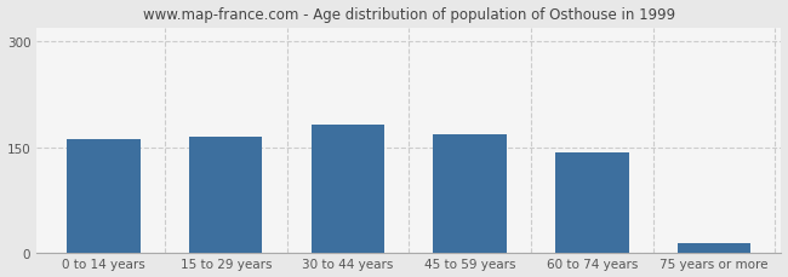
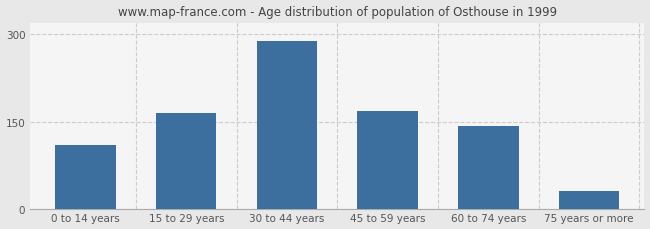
0 to 14 years: 162 -> 110
30 to 44 years: 182 -> 288
75 years or more: 13 -> 30
